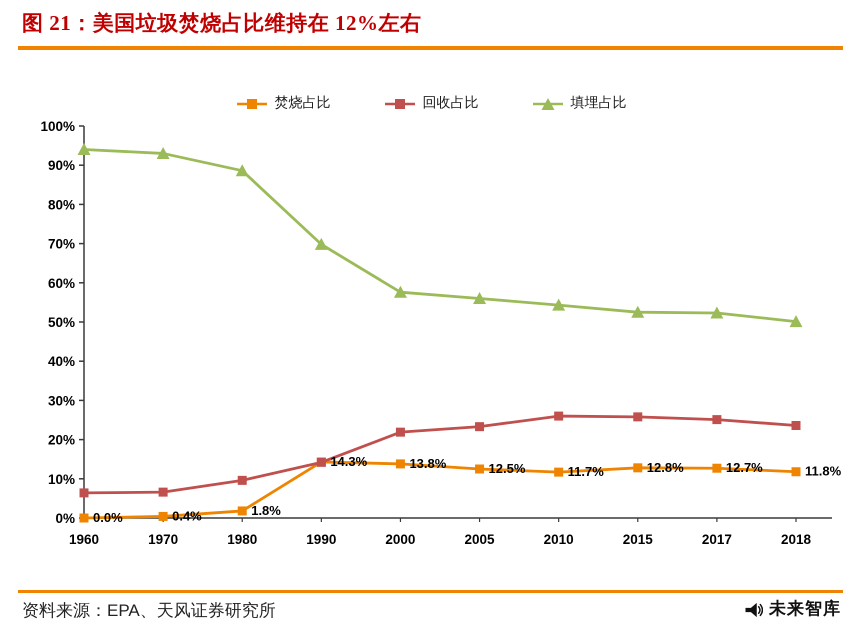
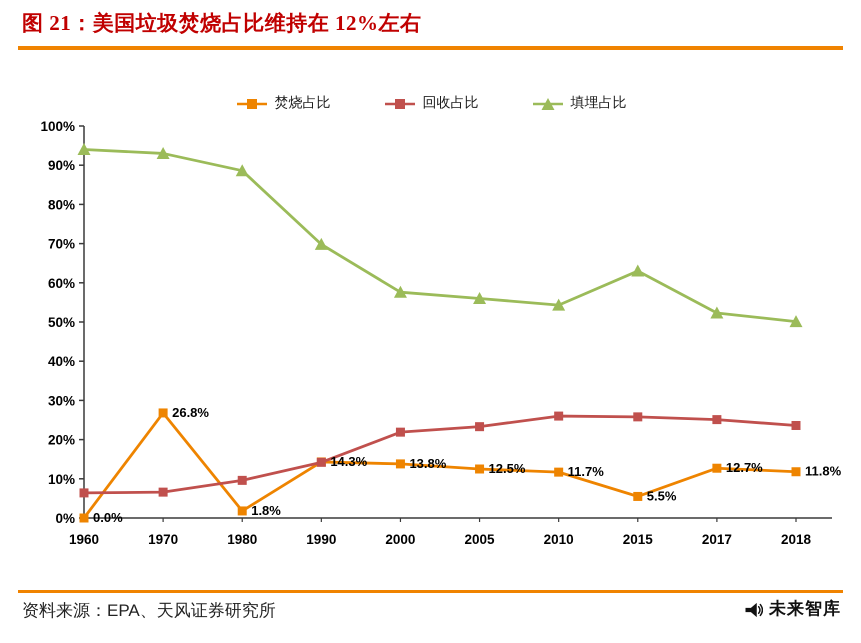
焚烧占比/1970: 0.4% -> 26.8%
焚烧占比/2015: 12.8% -> 5.5%
填埋占比/2015: 52% -> 63%
